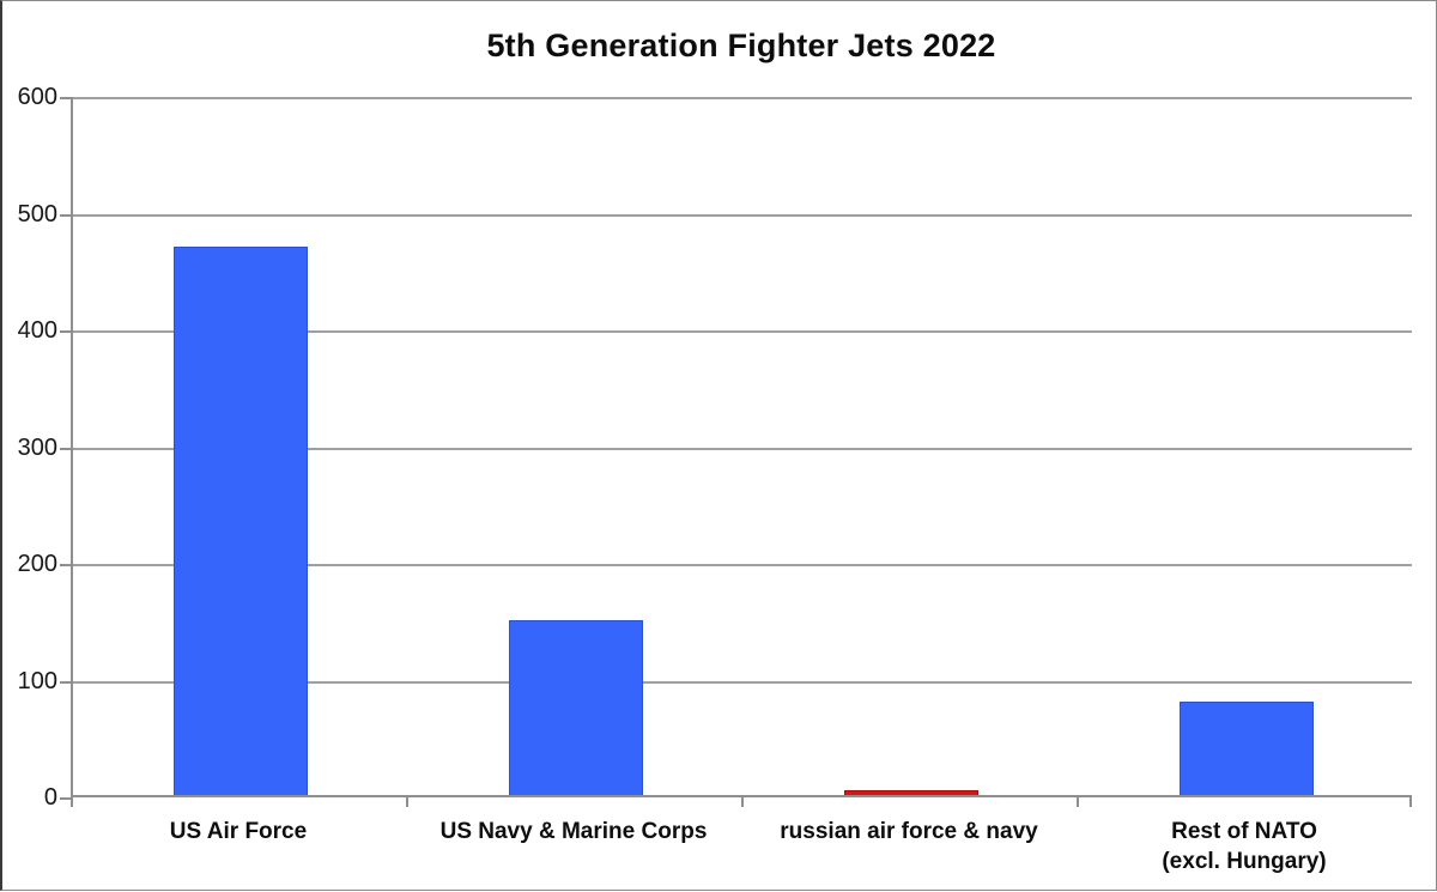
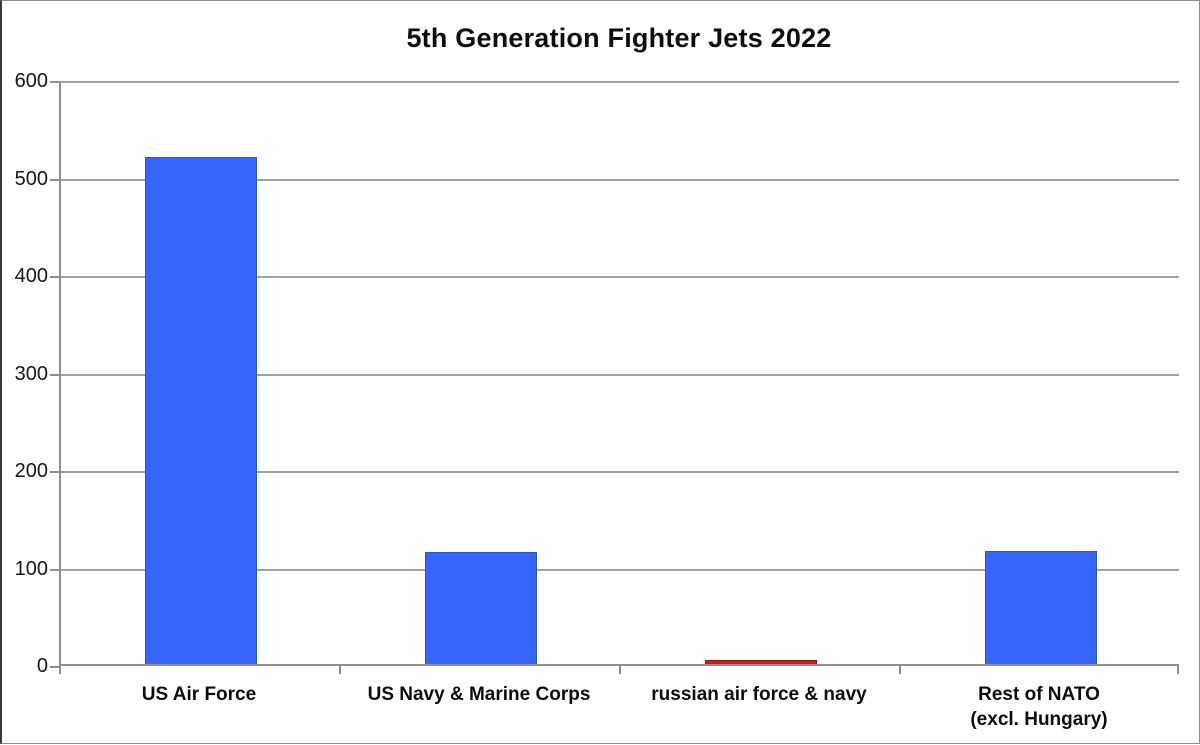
US Air Force: 470 -> 520
US Navy & Marine Corps: 150 -> 120
Rest of NATO (excl. Hungary): 80 -> 120
